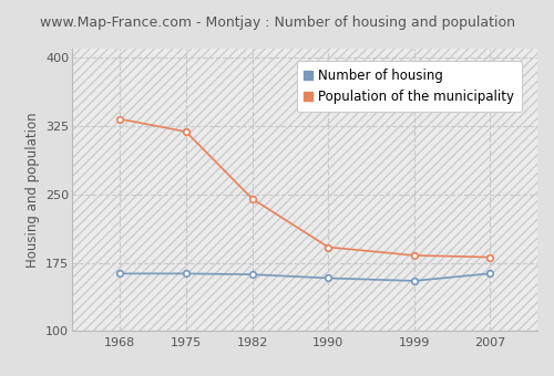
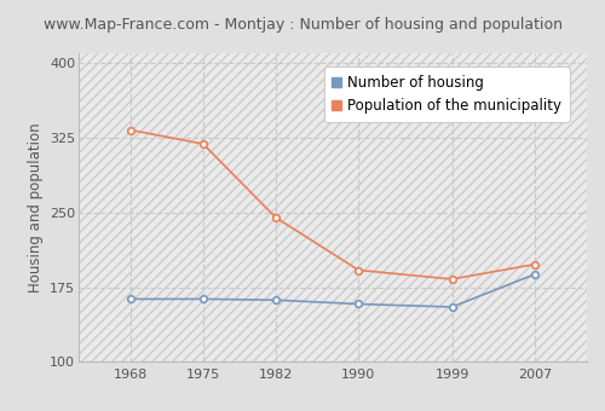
Number of housing/2007: 163 -> 188
Population of the municipality/2007: 181 -> 198
